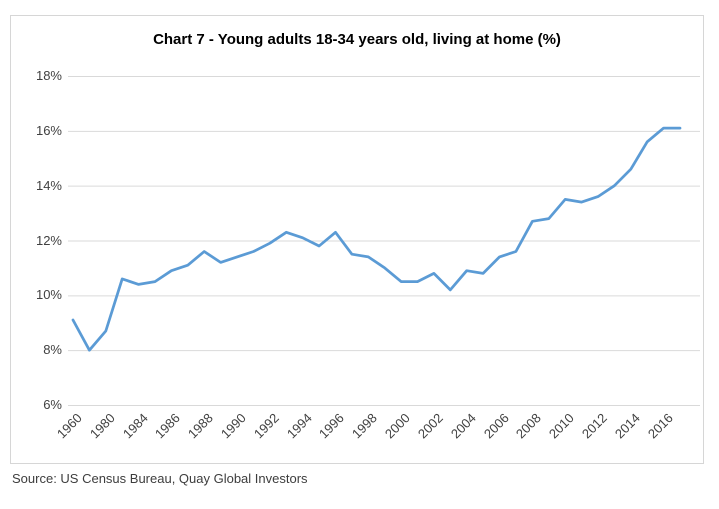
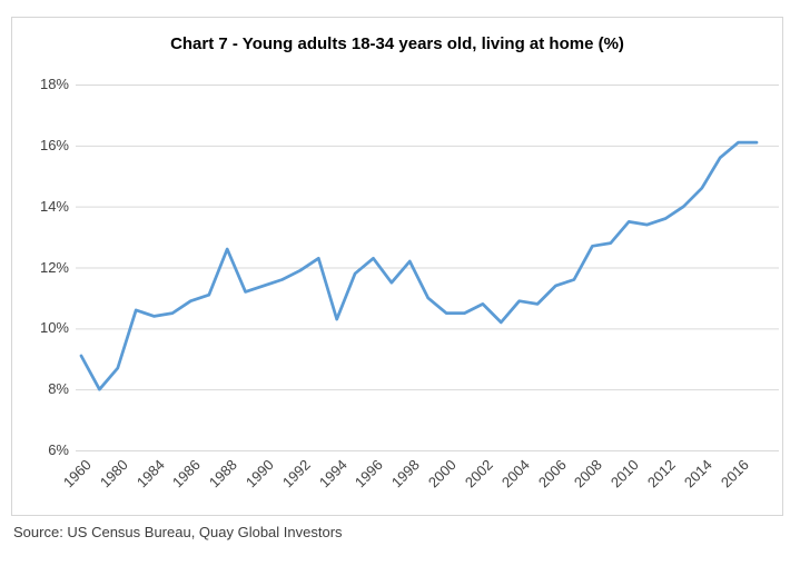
1988: 11.6% -> 12.6%
1994: 12.1% -> 10.3%
1998: 11.4% -> 12.2%
